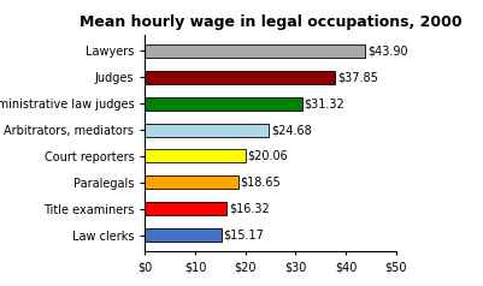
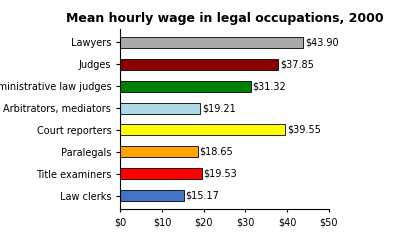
Arbitrators, mediators: $24.68 -> $19.21
Court reporters: $20.06 -> $39.55
Title examiners: $16.32 -> $19.53
